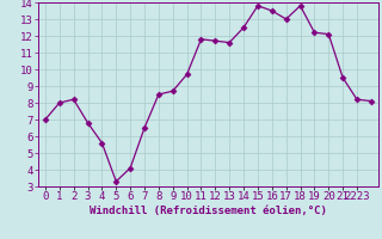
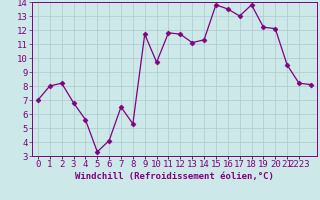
8: 8.5 -> 5.3
9: 8.7 -> 11.7
13: 11.6 -> 11.1
14: 12.5 -> 11.3
